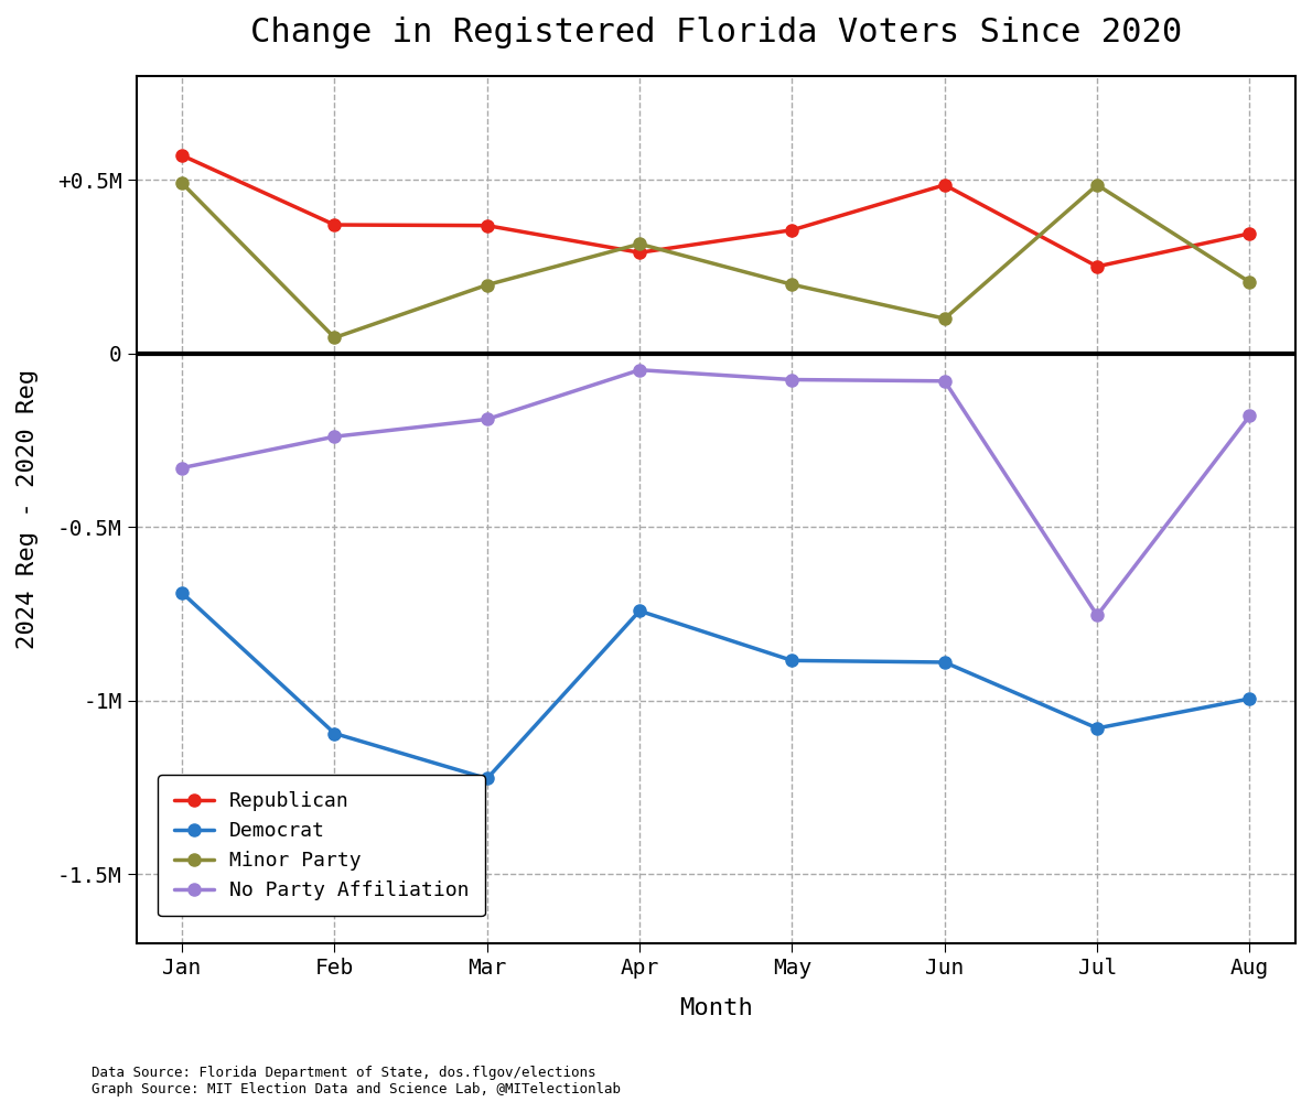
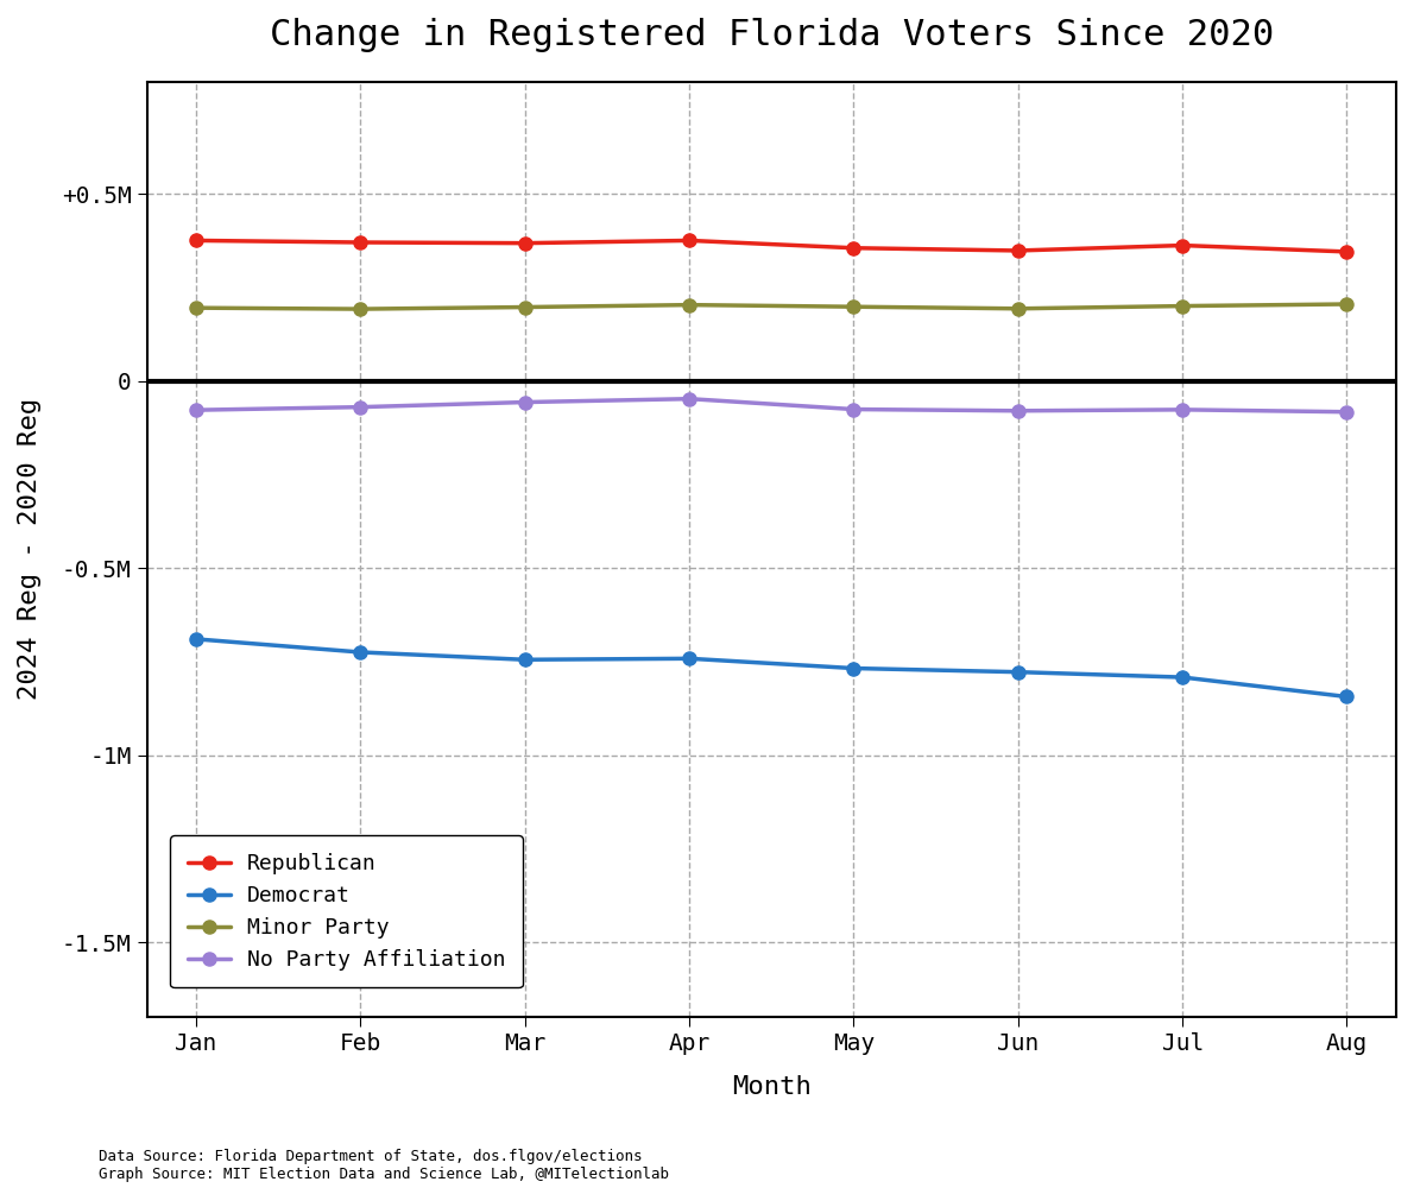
Republican/Jan: 0.570M -> 0.375M
Minor Party/Jan: 0.490M -> 0.195M
No Party Affiliation/Jan: -0.330M -> -0.078M
Democrat/Feb: -1.095M -> -0.725M
Minor Party/Feb: 0.045M -> 0.192M
No Party Affiliation/Feb: -0.240M -> -0.070M
Democrat/Mar: -1.225M -> -0.745M
No Party Affiliation/Mar: -0.190M -> -0.057M
Republican/Apr: 0.290M -> 0.375M
Minor Party/Apr: 0.315M -> 0.203M
Democrat/May: -0.885M -> -0.768M
Republican/Jun: 0.485M -> 0.348M
Democrat/Jun: -0.890M -> -0.778M
Minor Party/Jun: 0.100M -> 0.193M
Republican/Jul: 0.250M -> 0.362M
Democrat/Jul: -1.080M -> -0.792M
Minor Party/Jul: 0.485M -> 0.200M
No Party Affiliation/Jul: -0.755M -> -0.077M
Democrat/Aug: -0.995M -> -0.844M
No Party Affiliation/Aug: -0.180M -> -0.083M
